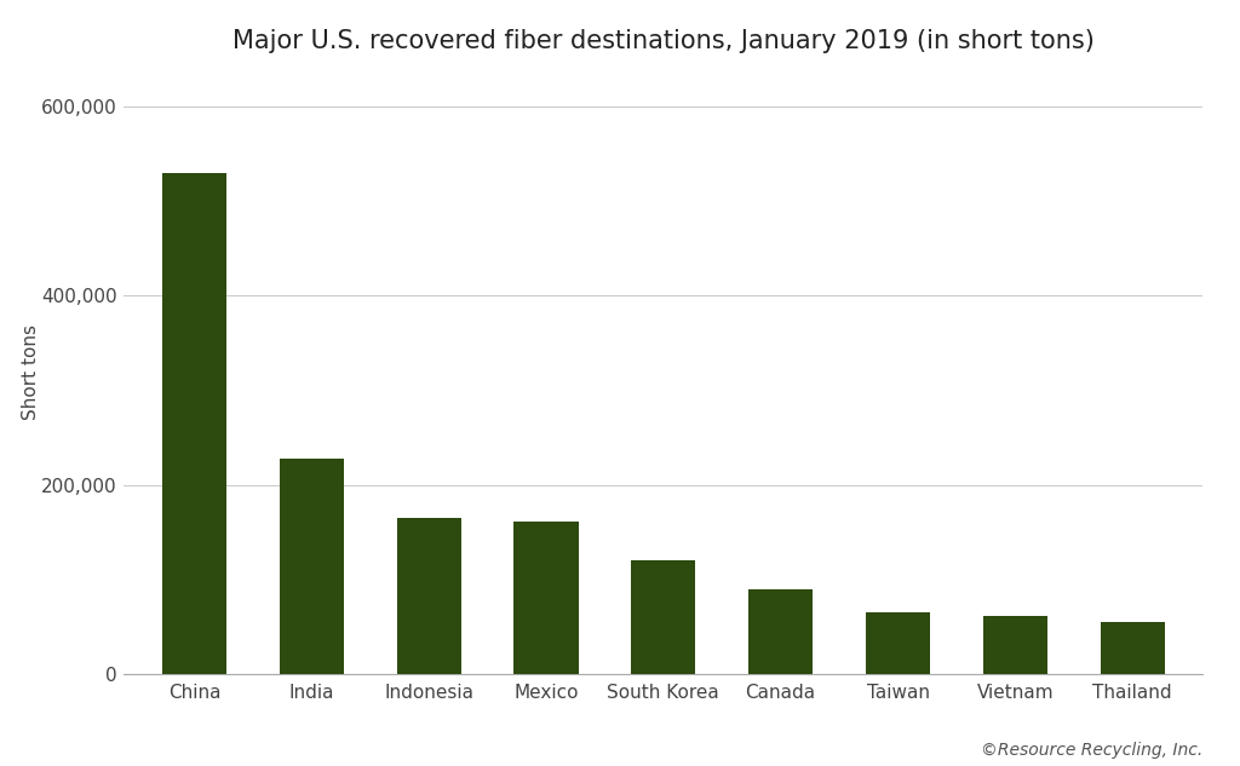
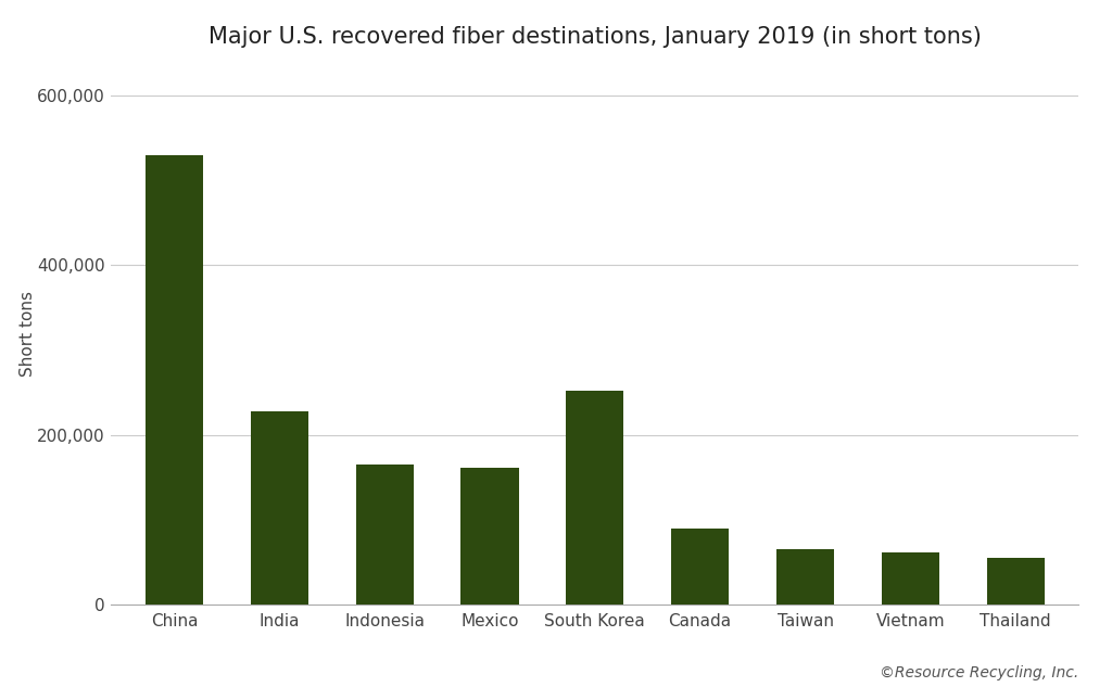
South Korea: 120,000 -> 252,000
